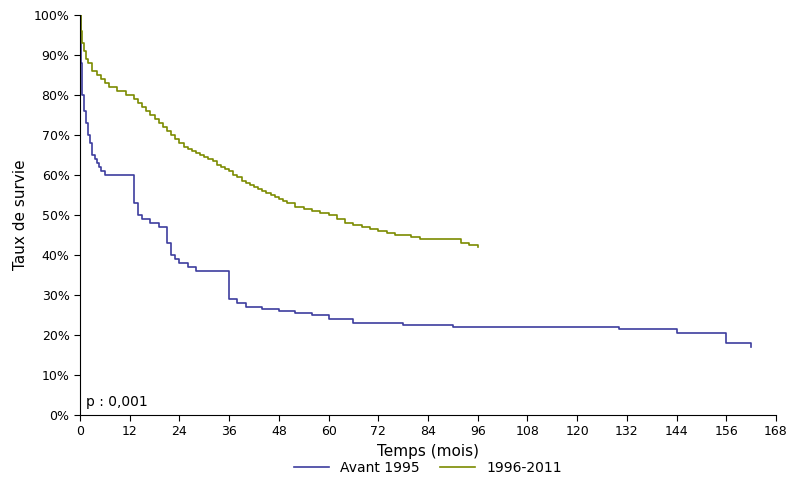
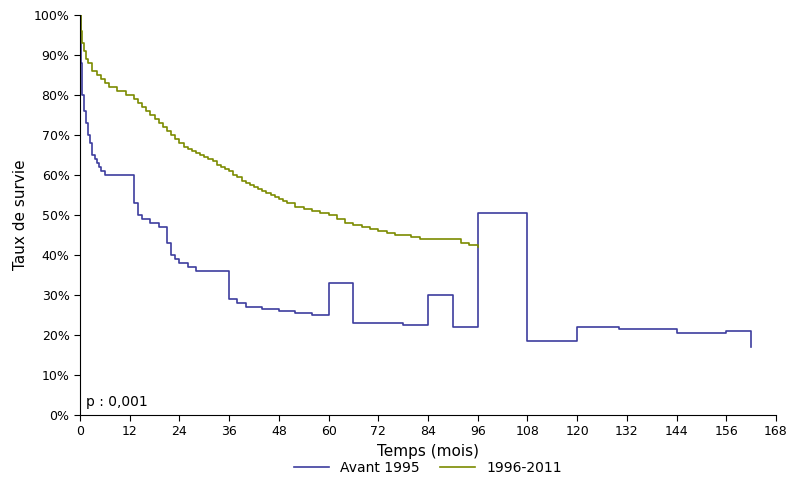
Avant 1995/60: 24.0% -> 33.0%
Avant 1995/84: 22.5% -> 30.0%
Avant 1995/96: 22.0% -> 50.5%
Avant 1995/108: 22.0% -> 18.5%
Avant 1995/156: 18.0% -> 21.0%
